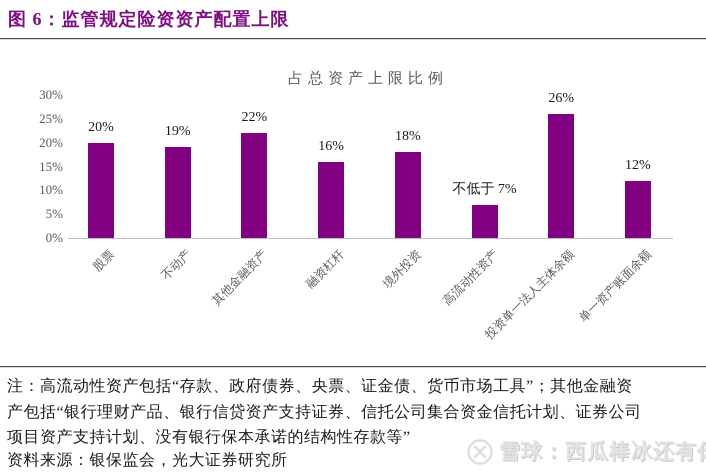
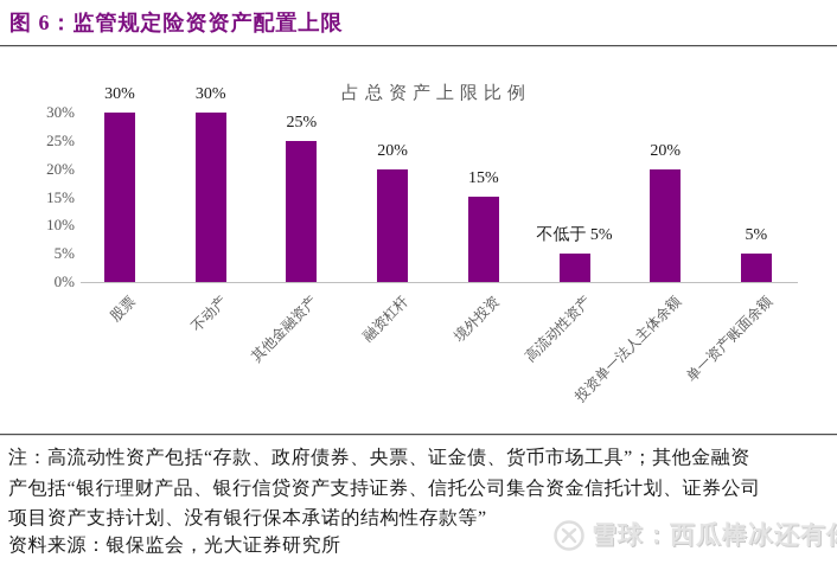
股票: 20% -> 30%
不动产: 19% -> 30%
其他金融资产: 22% -> 25%
融资杠杆: 16% -> 20%
境外投资: 18% -> 15%
高流动性资产: 7% -> 5%
投资单一法人主体余额: 26% -> 20%
单一资产账面余额: 12% -> 5%
